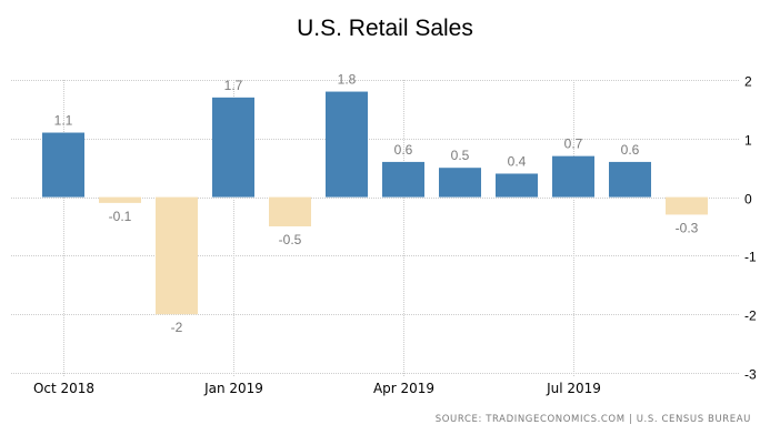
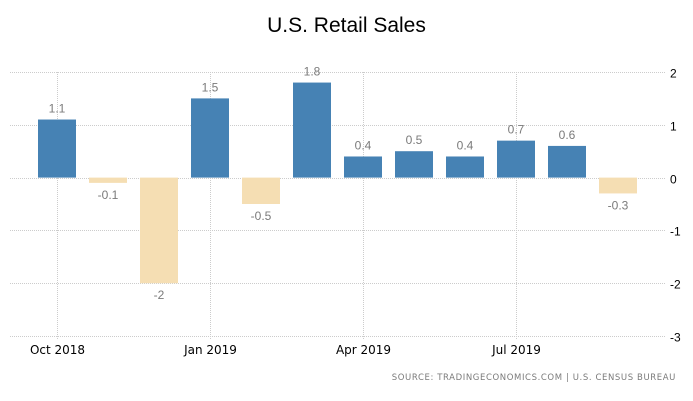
Jan 2019: 1.7 -> 1.5
Apr 2019: 0.6 -> 0.4
